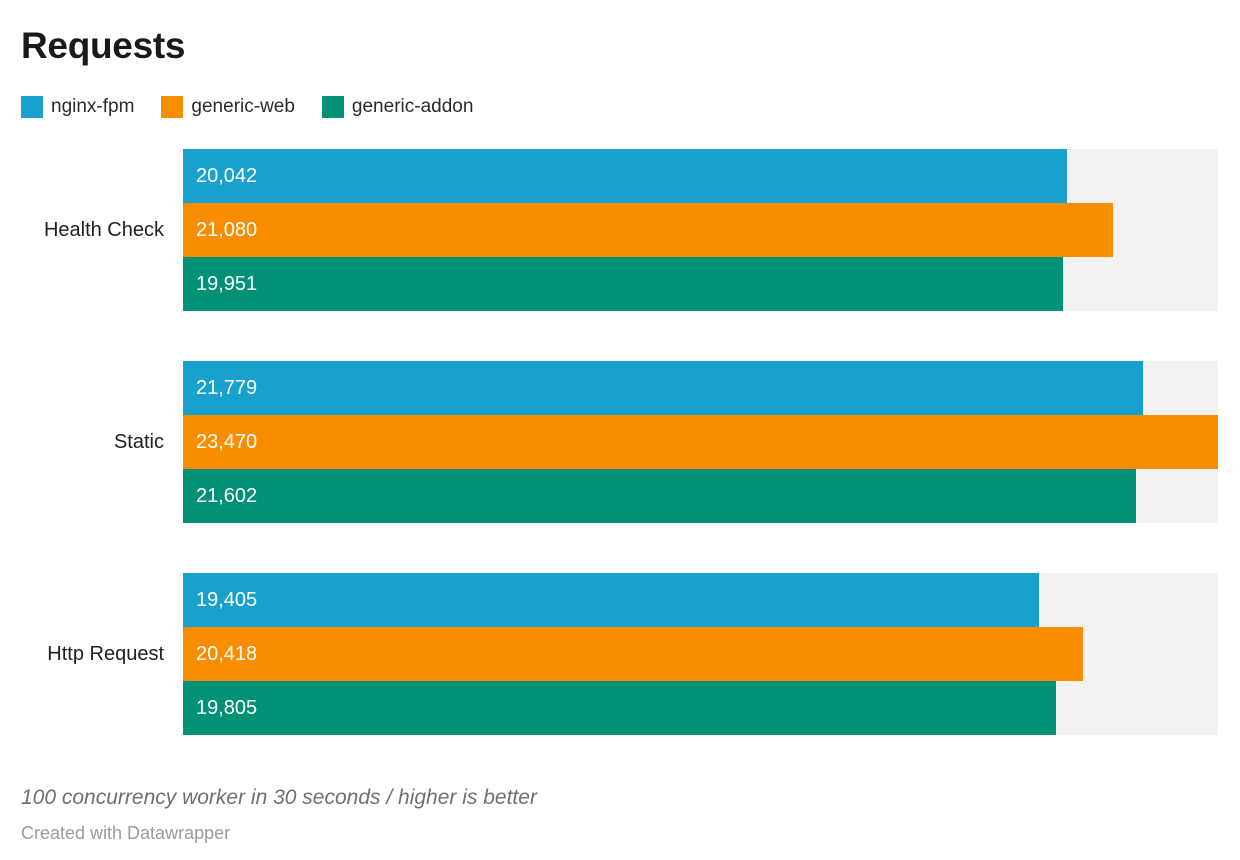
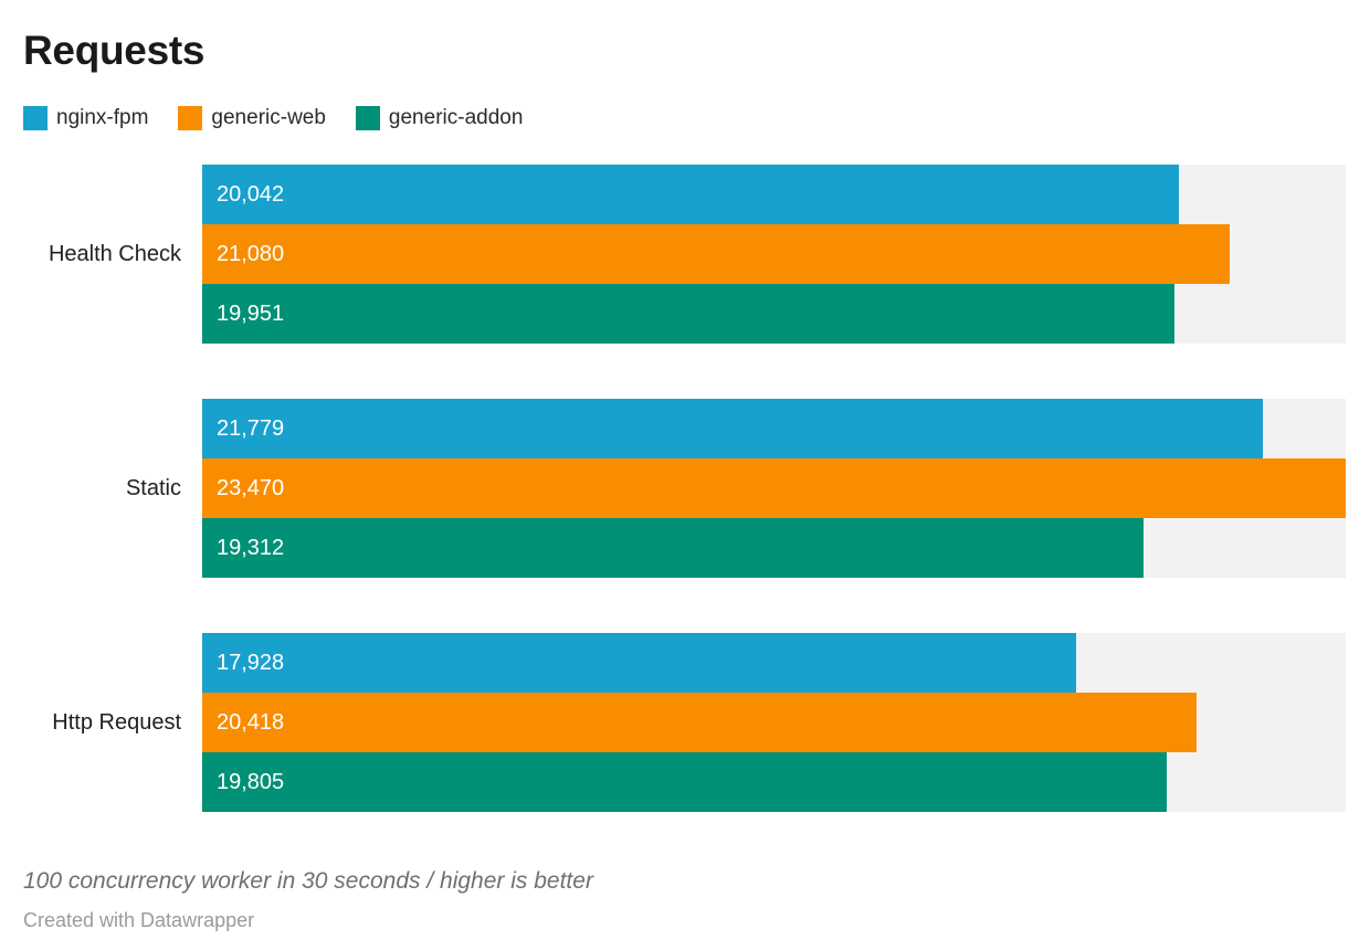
generic-addon/Static: 21,602 -> 19,312
nginx-fpm/Http Request: 19,405 -> 17,928
